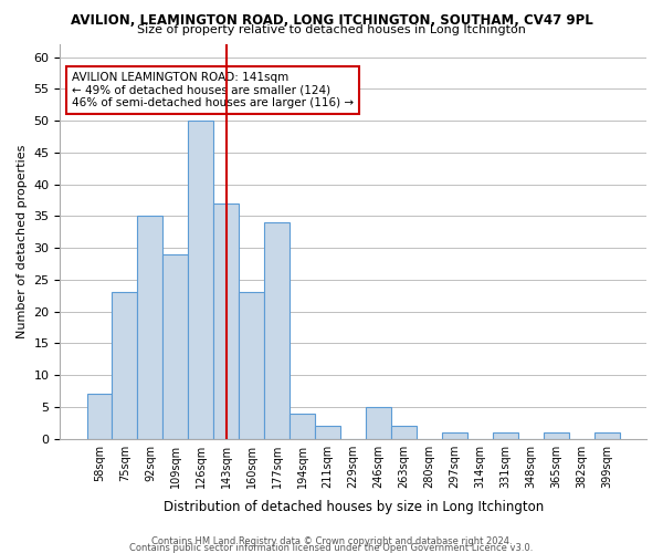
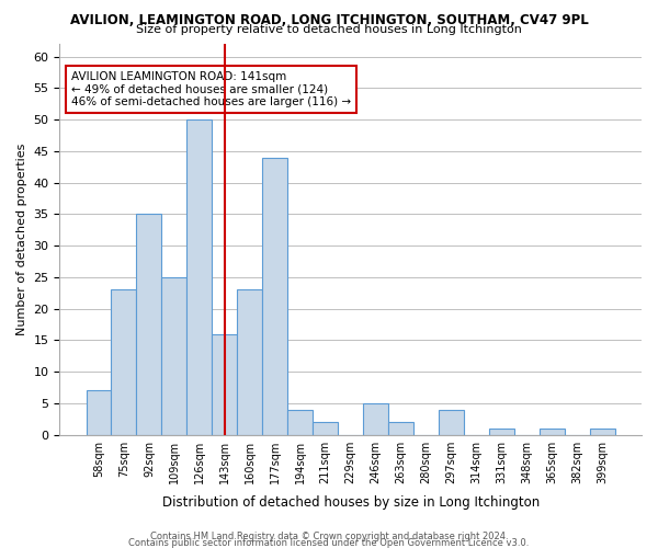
109sqm: 29 -> 25
143sqm: 37 -> 16
177sqm: 34 -> 44
297sqm: 1 -> 4
